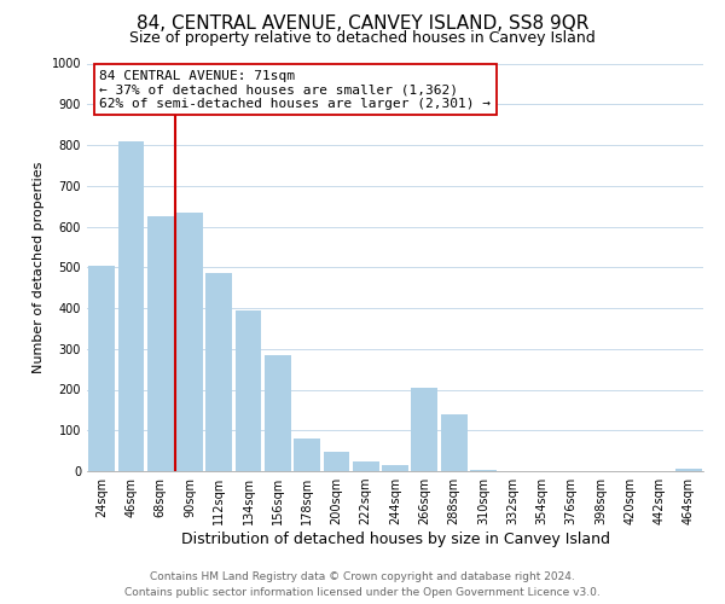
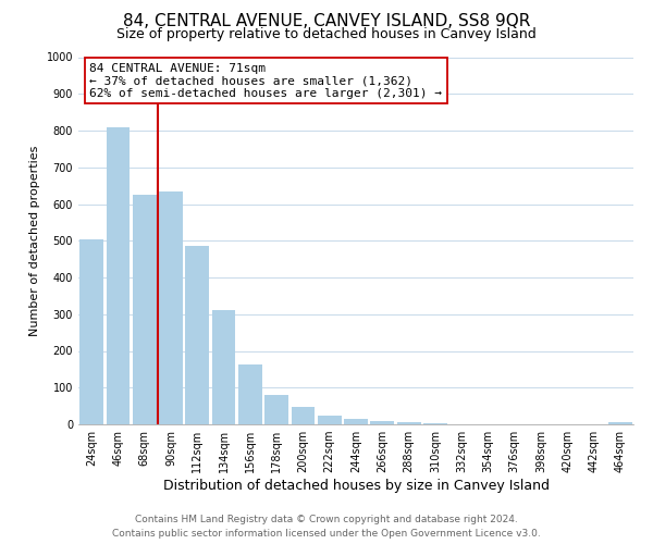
134sqm: 395 -> 310
156sqm: 285 -> 162
266sqm: 205 -> 10
288sqm: 140 -> 5
